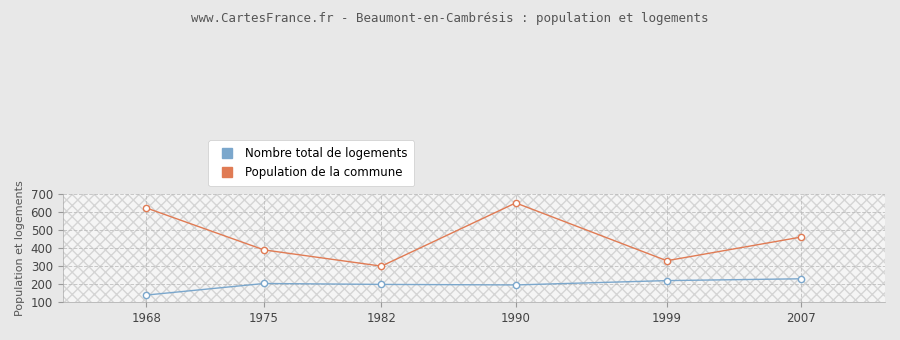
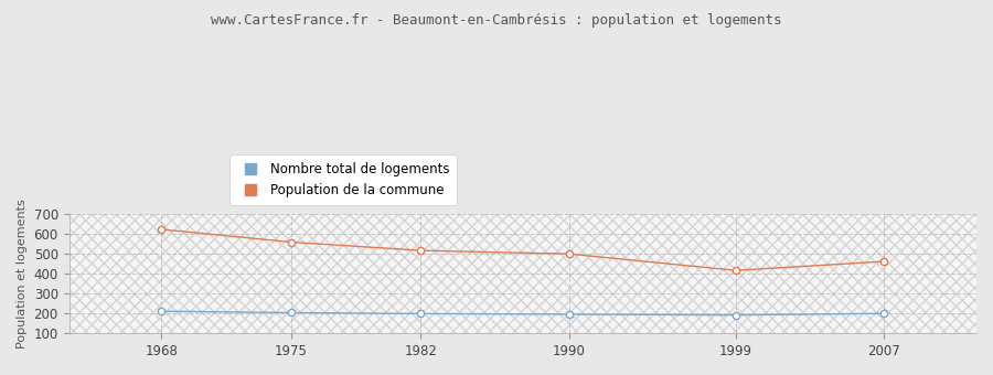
Nombre total de logements/1968: 140 -> 210
Population de la commune/1975: 390 -> 560
Population de la commune/1982: 300 -> 520
Population de la commune/1990: 650 -> 500
Nombre total de logements/1999: 220 -> 190
Population de la commune/1999: 330 -> 420
Nombre total de logements/2007: 230 -> 200
